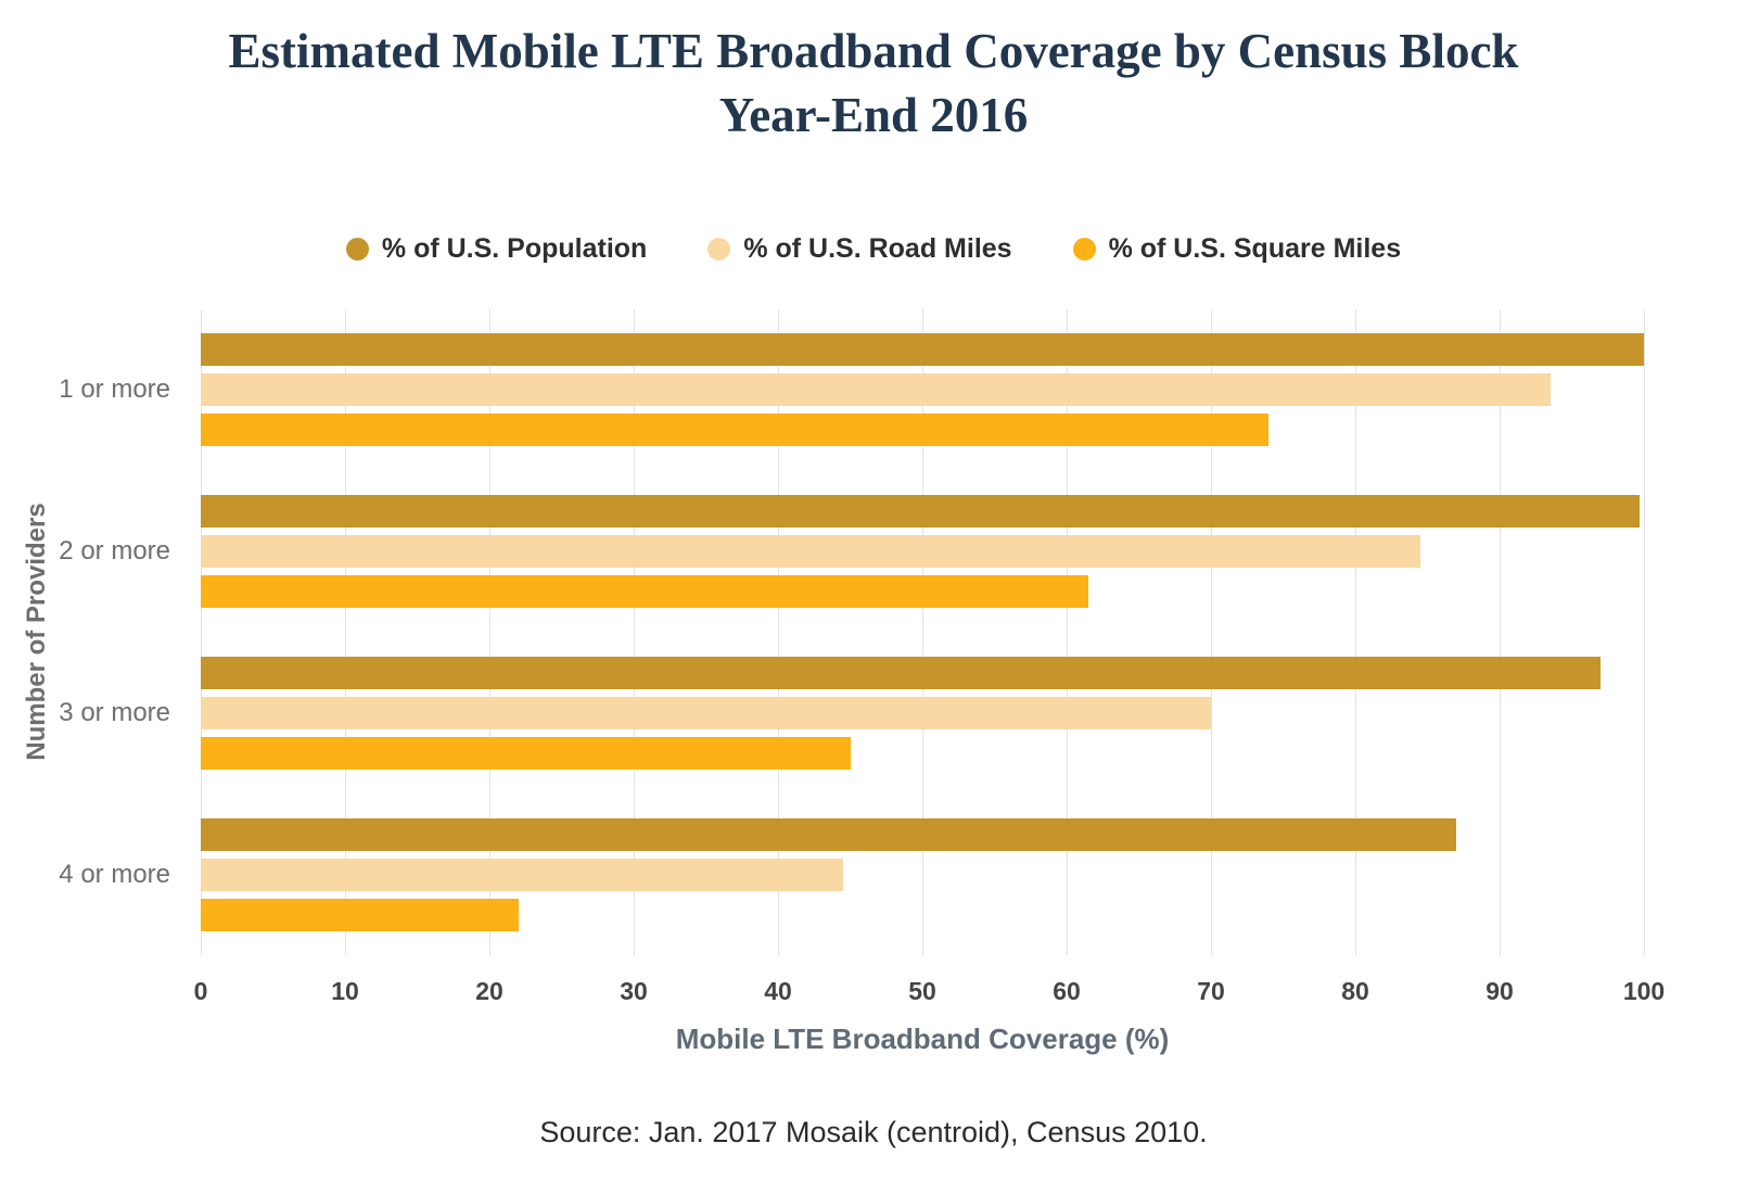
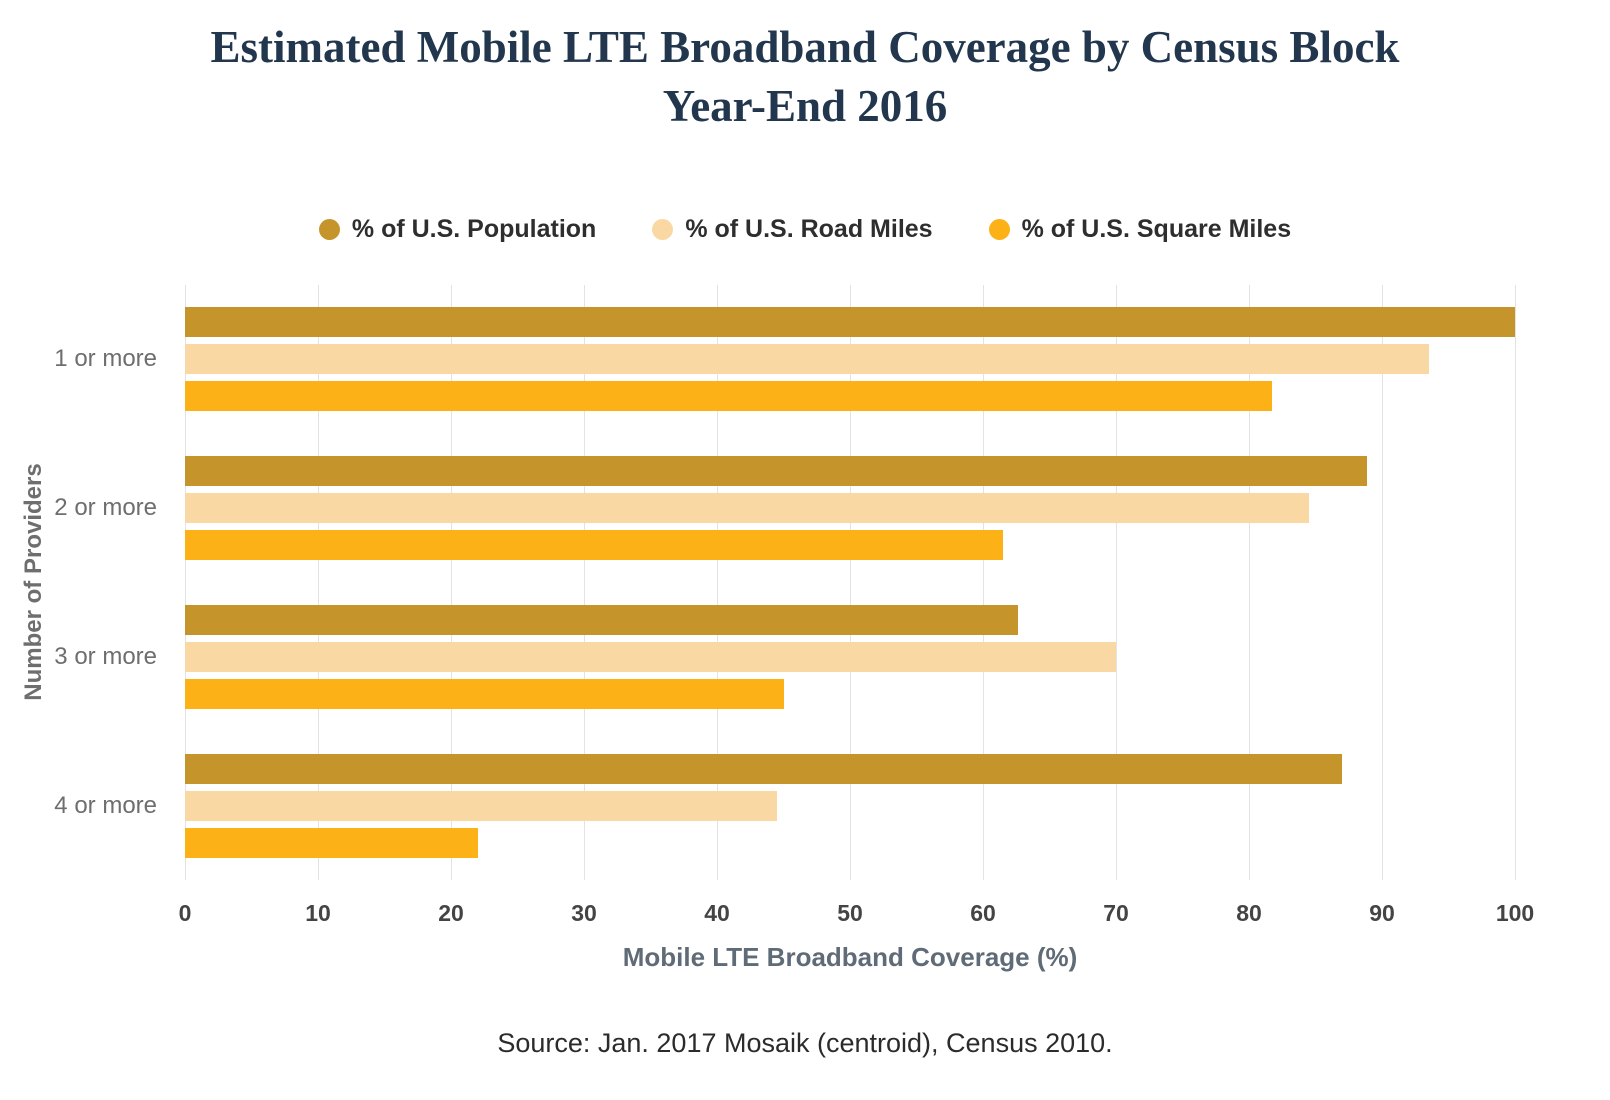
% of U.S. Square Miles/1 or more: 74.0 -> 81.7
% of U.S. Population/2 or more: 99.7 -> 88.9
% of U.S. Population/3 or more: 97.0 -> 62.6
